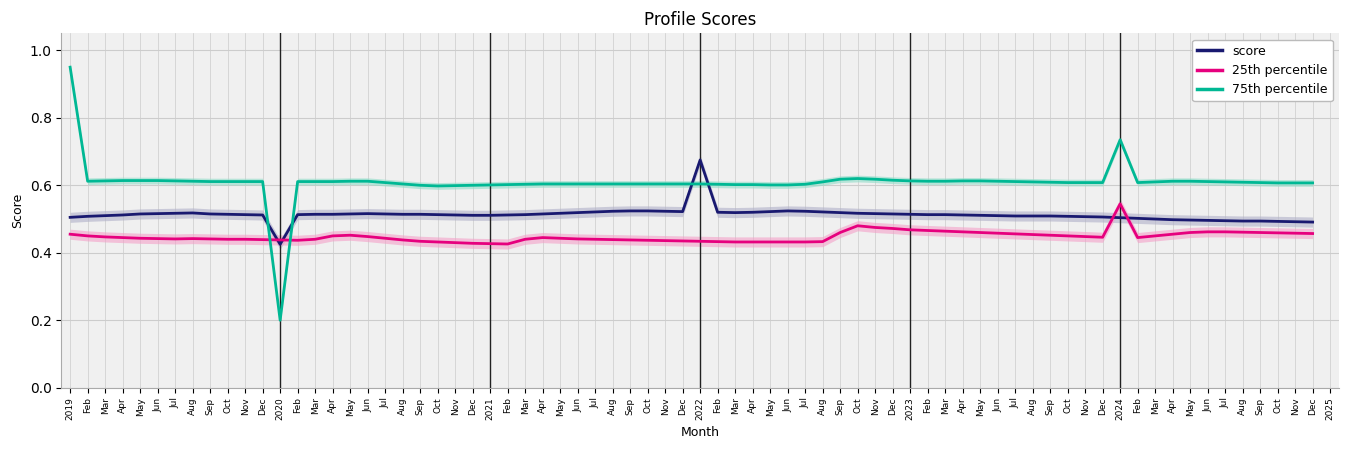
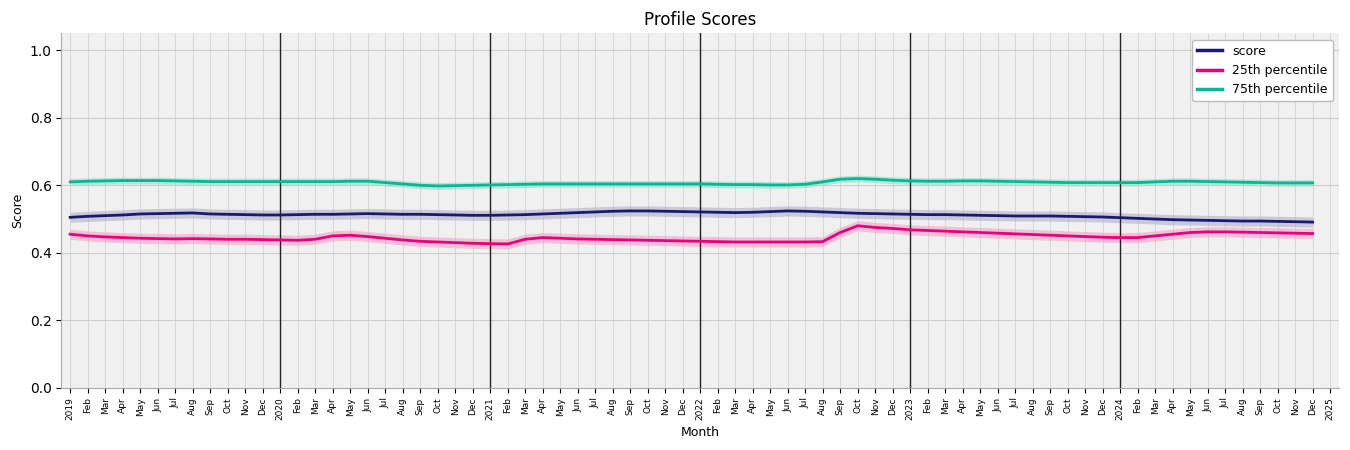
75th percentile/2019: 0.950 -> 0.610
score/2020: 0.425 -> 0.512
75th percentile/2020: 0.200 -> 0.611
score/2022: 0.675 -> 0.521
25th percentile/2024: 0.545 -> 0.445
75th percentile/2024: 0.735 -> 0.608
